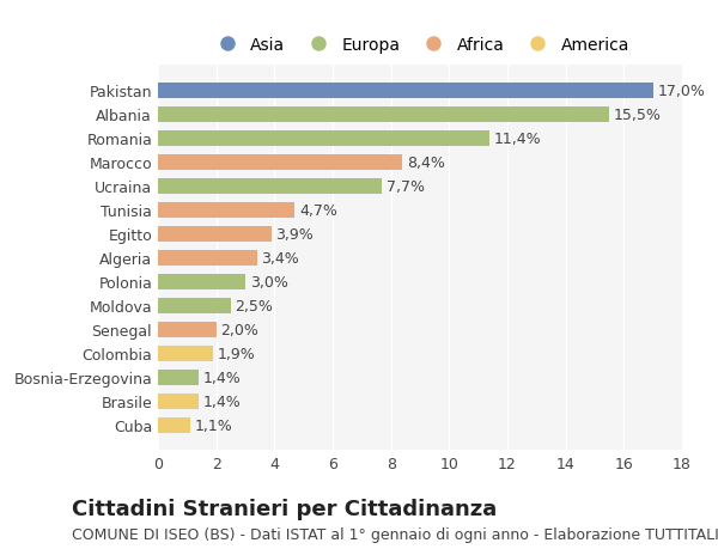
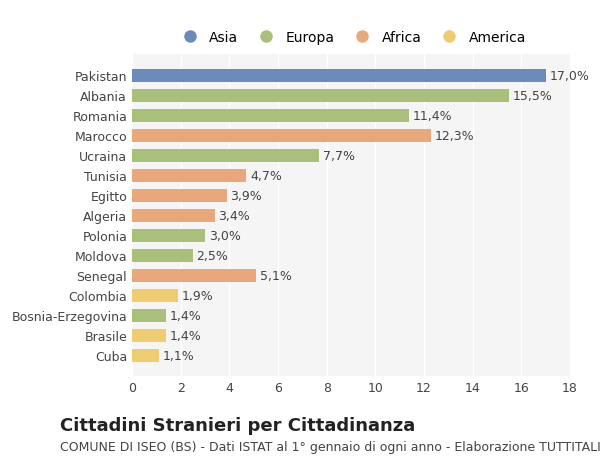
Marocco: 8,4% -> 12,3%
Senegal: 2,0% -> 5,1%
